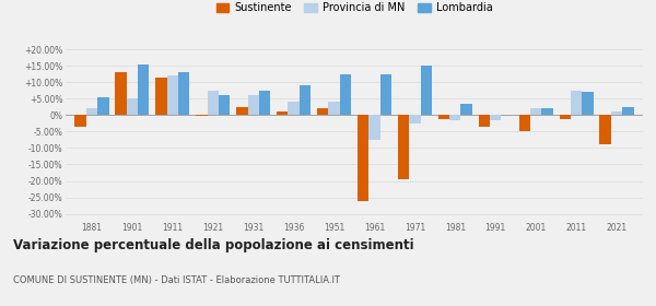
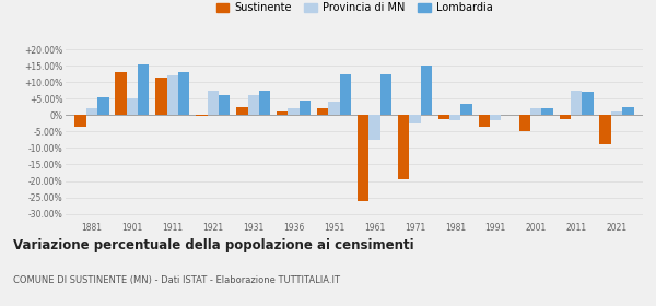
Provincia di MN/1936: 4.0% -> 2.0%
Lombardia/1936: 9.0% -> 4.5%
